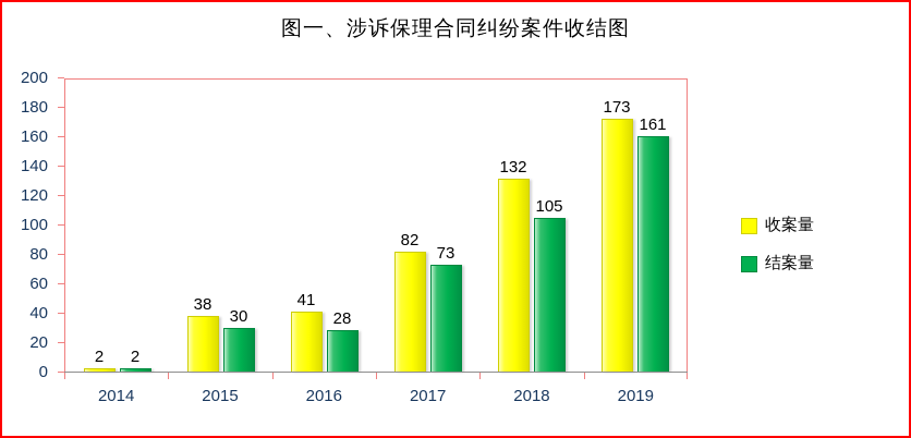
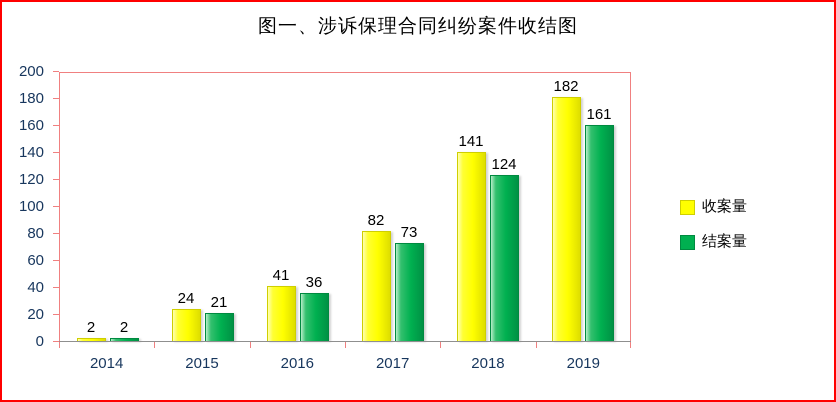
收案量/2015: 38 -> 24
结案量/2015: 30 -> 21
结案量/2016: 28 -> 36
收案量/2018: 132 -> 141
结案量/2018: 105 -> 124
收案量/2019: 173 -> 182
